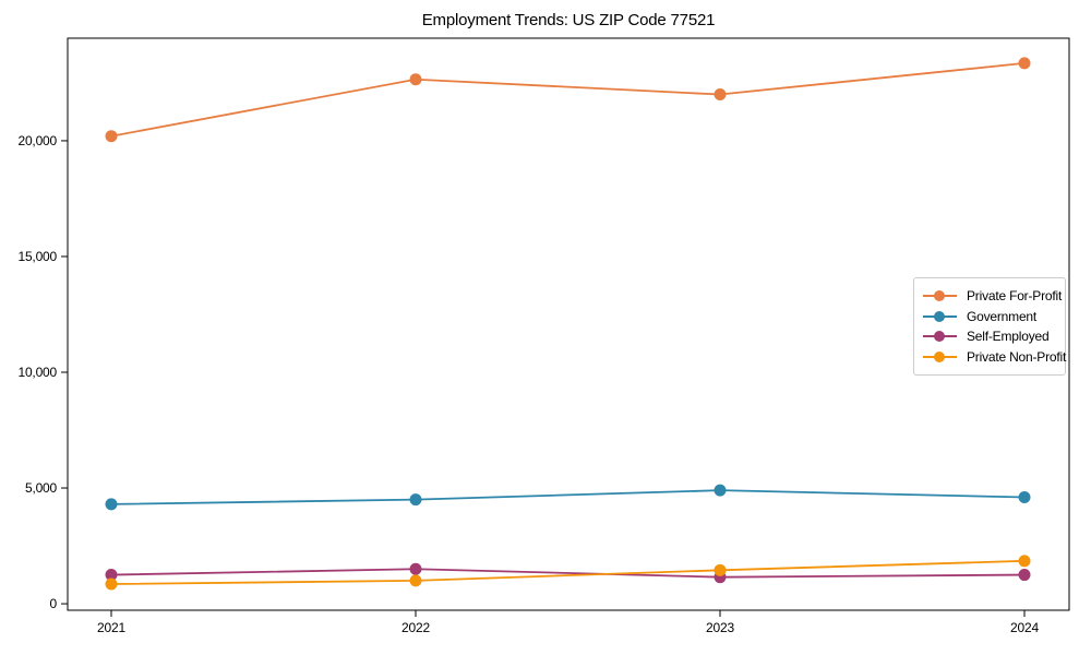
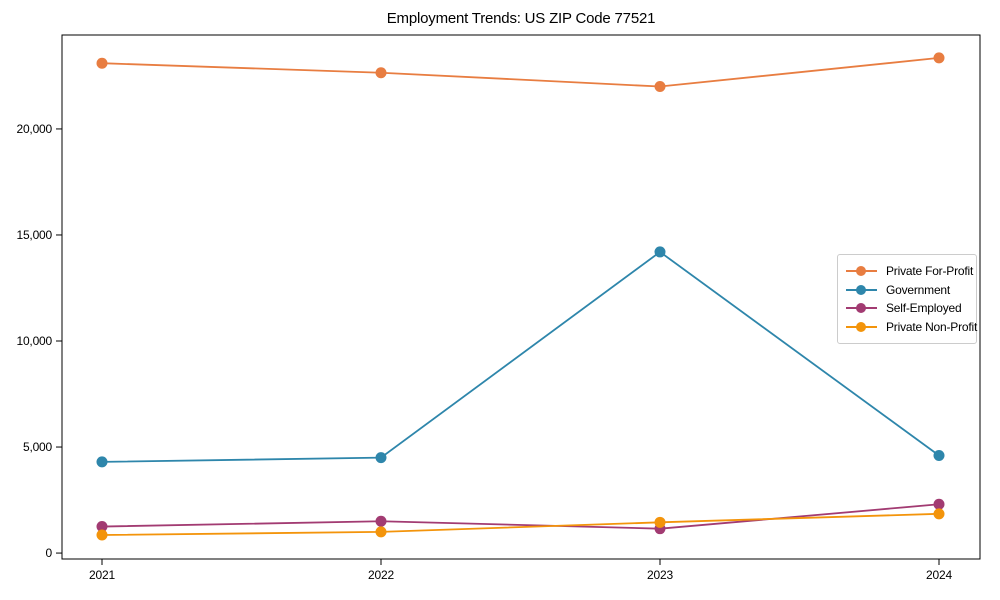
Private For-Profit/2021: 20200 -> 23100
Government/2023: 4900 -> 14200
Self-Employed/2024: 1200 -> 2300
